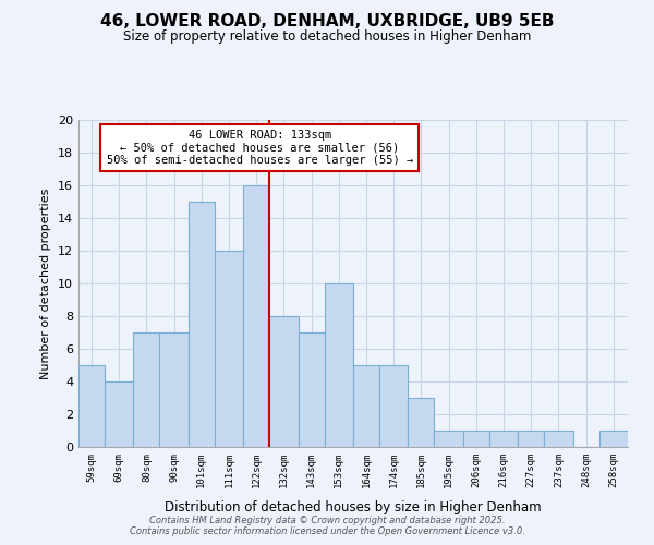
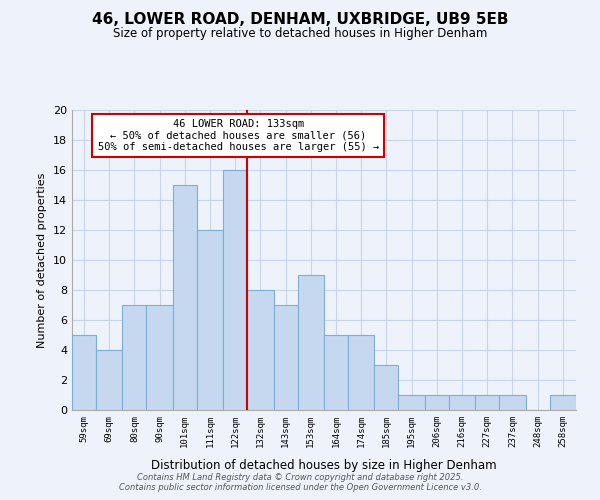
153sqm: 10 -> 9
